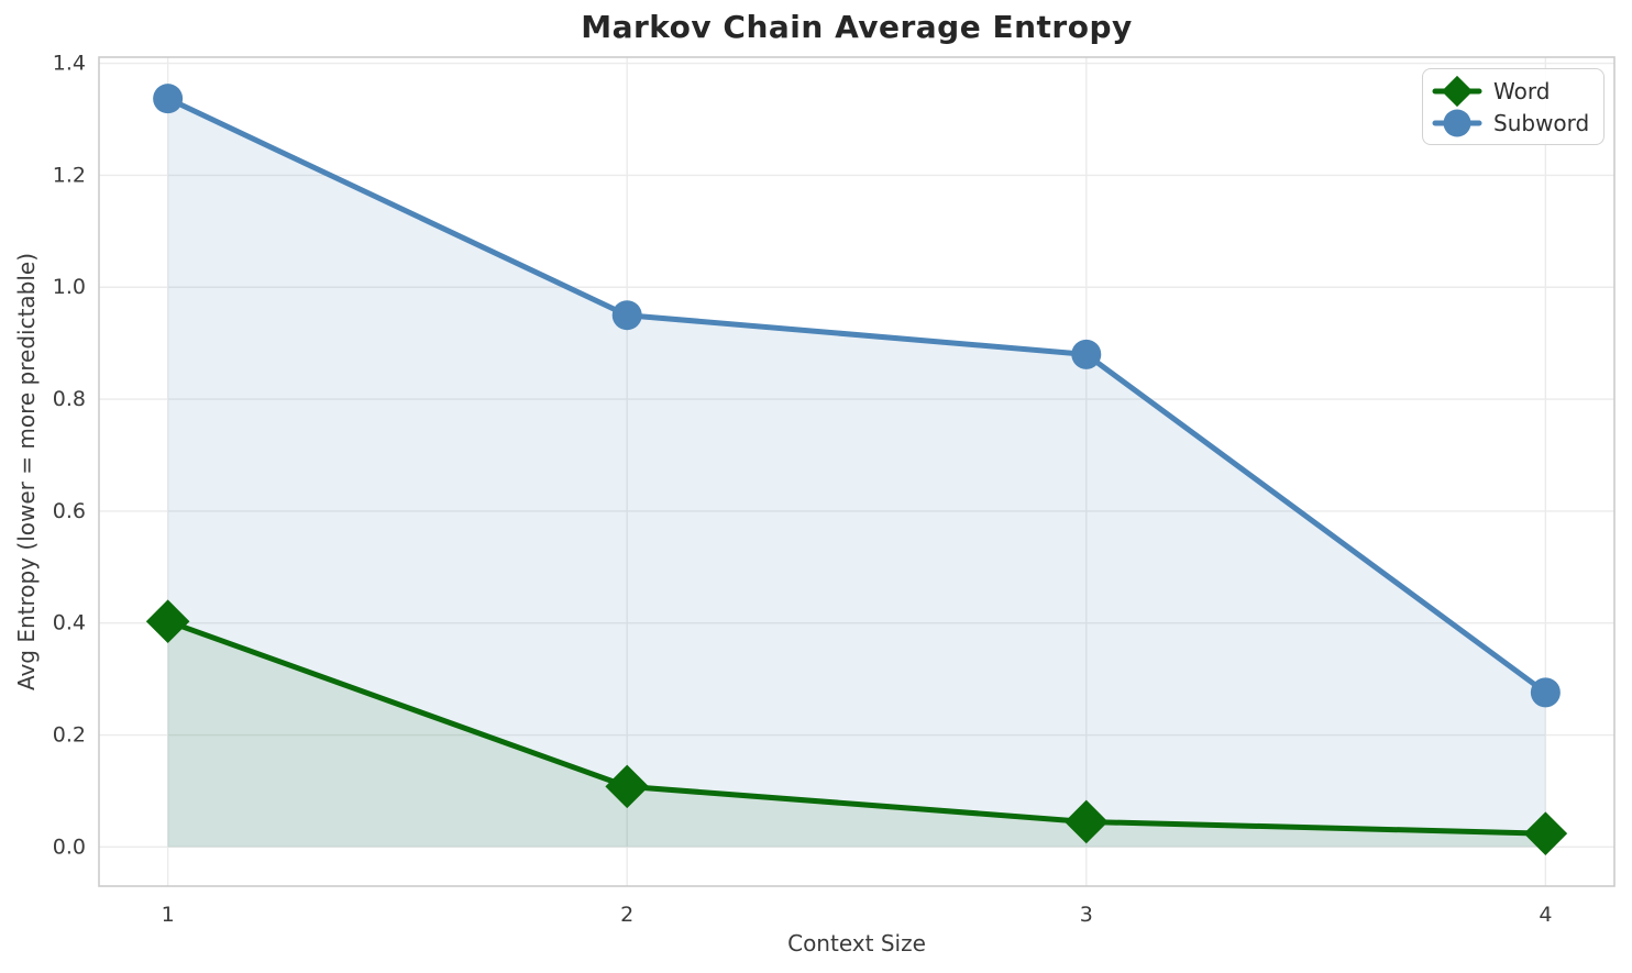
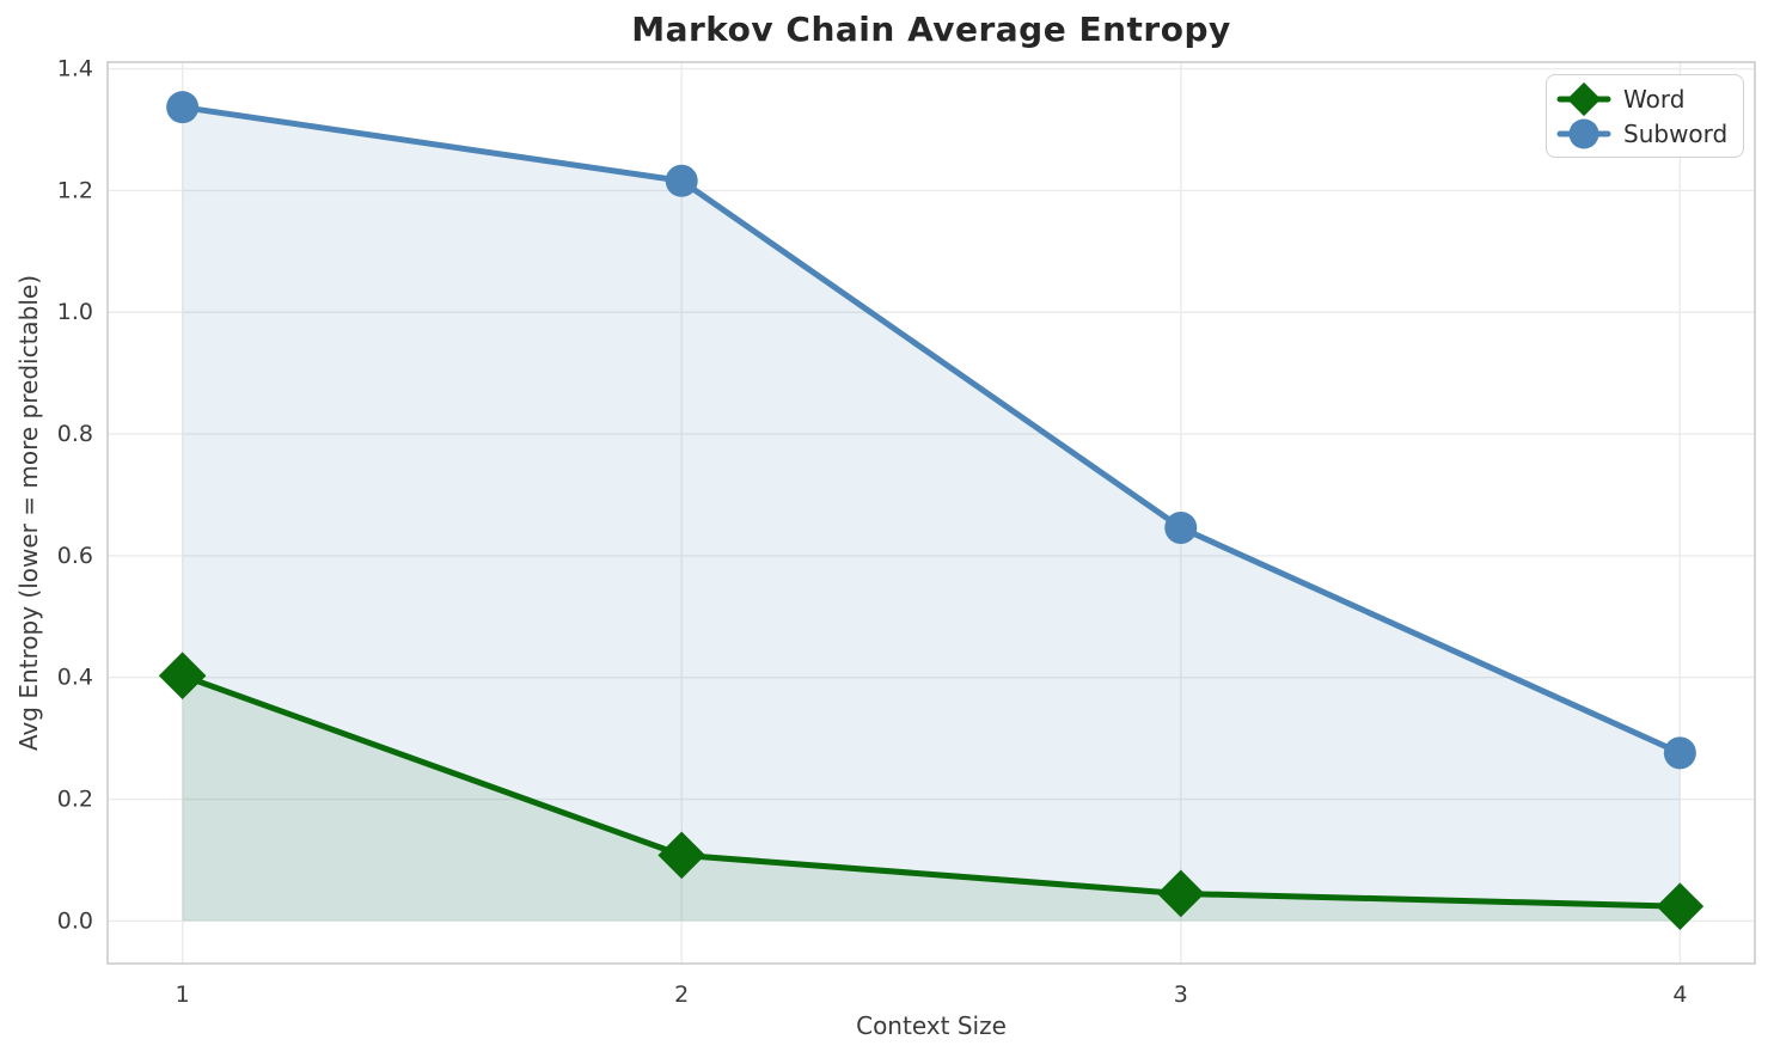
Subword/2: 0.95 -> 1.22
Subword/3: 0.88 -> 0.65
